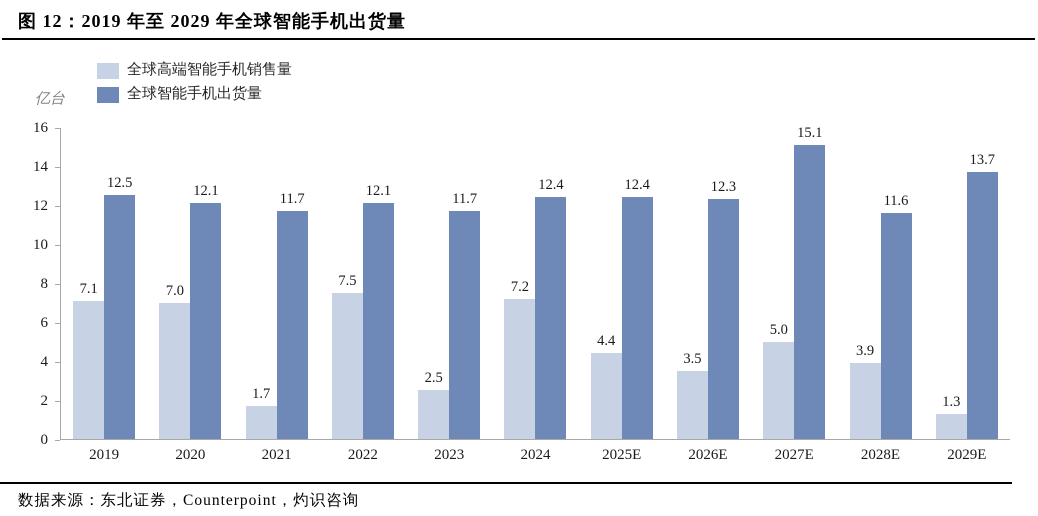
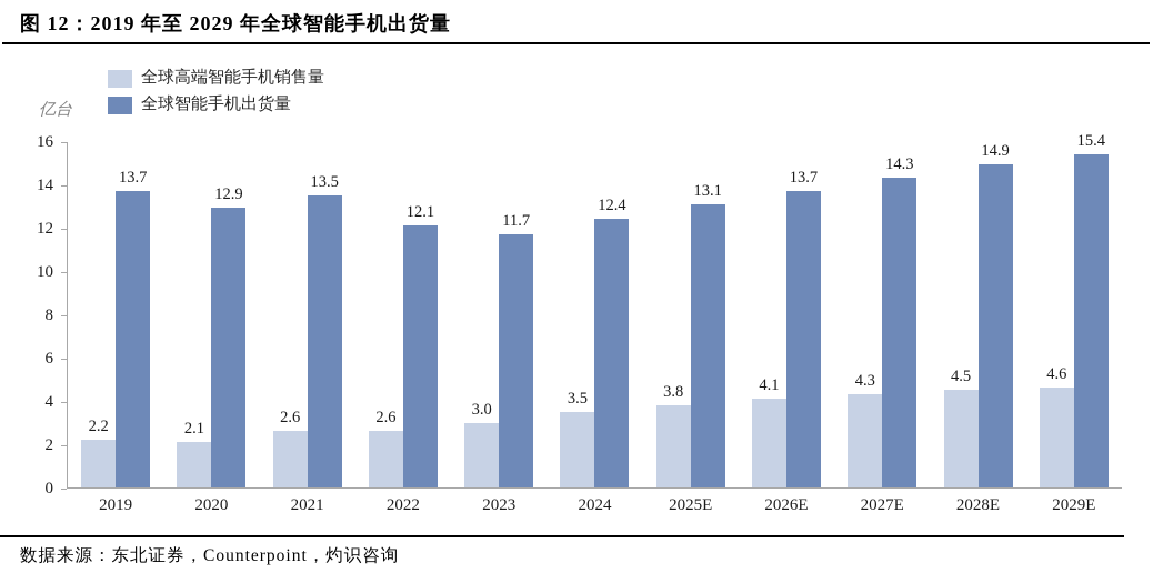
全球高端智能手机销售量/2019: 7.1 -> 2.2
全球智能手机出货量/2019: 12.5 -> 13.7
全球高端智能手机销售量/2020: 7.0 -> 2.1
全球智能手机出货量/2020: 12.1 -> 12.9
全球高端智能手机销售量/2021: 1.7 -> 2.6
全球智能手机出货量/2021: 11.7 -> 13.5
全球高端智能手机销售量/2022: 7.5 -> 2.6
全球高端智能手机销售量/2023: 2.5 -> 3.0
全球高端智能手机销售量/2024: 7.2 -> 3.5
全球高端智能手机销售量/2025E: 4.4 -> 3.8
全球智能手机出货量/2025E: 12.4 -> 13.1
全球高端智能手机销售量/2026E: 3.5 -> 4.1
全球智能手机出货量/2026E: 12.3 -> 13.7
全球高端智能手机销售量/2027E: 5.0 -> 4.3
全球智能手机出货量/2027E: 15.1 -> 14.3
全球高端智能手机销售量/2028E: 3.9 -> 4.5
全球智能手机出货量/2028E: 11.6 -> 14.9
全球高端智能手机销售量/2029E: 1.3 -> 4.6
全球智能手机出货量/2029E: 13.7 -> 15.4
